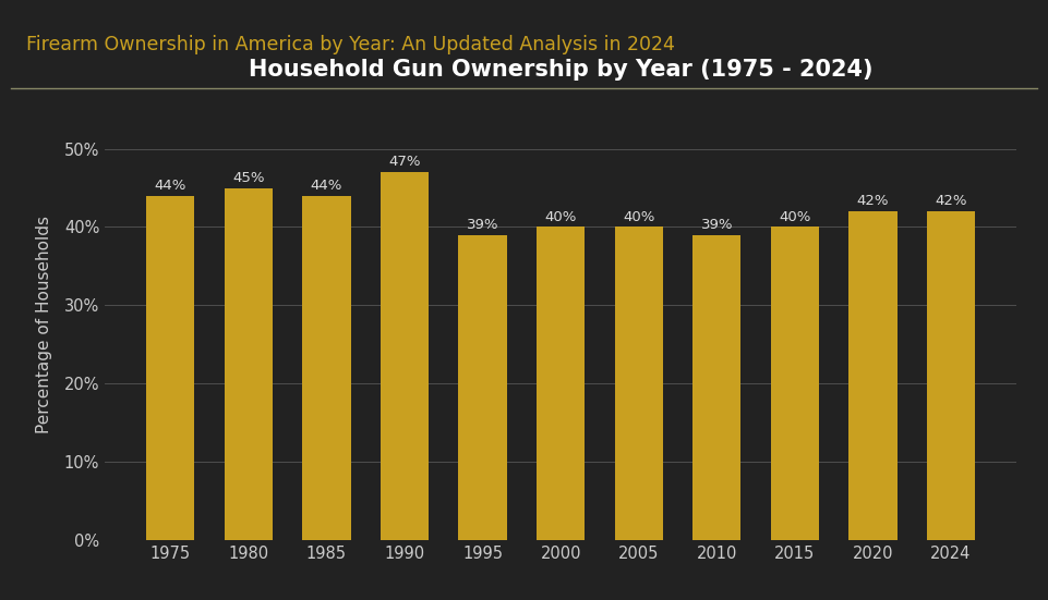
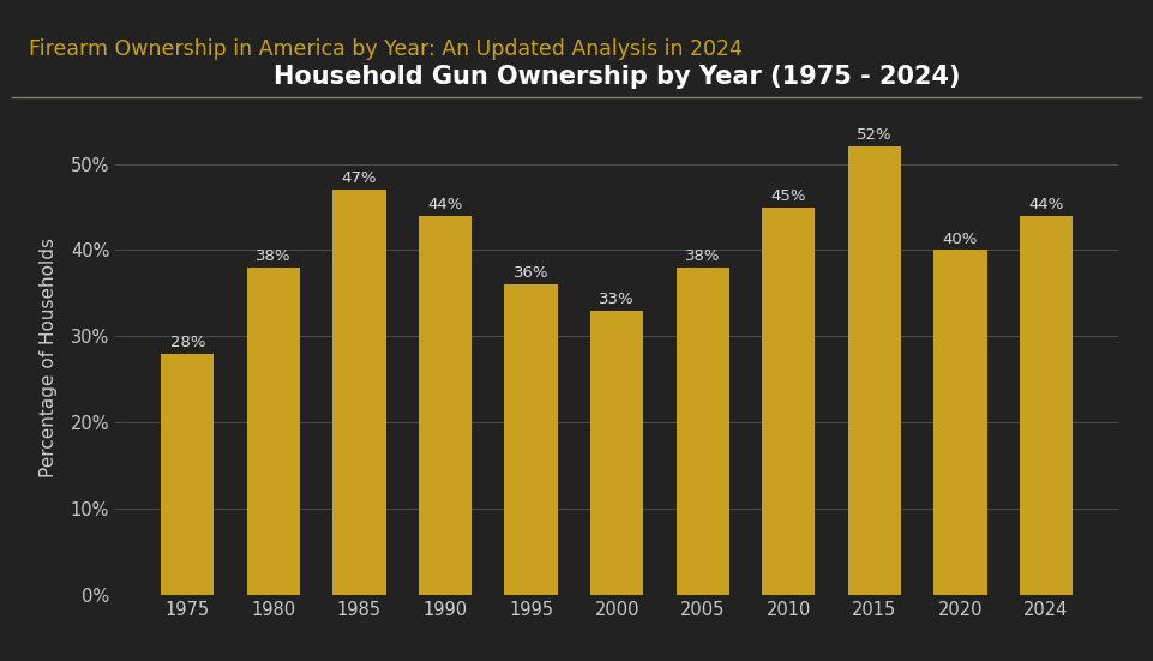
1975: 44% -> 28%
1980: 45% -> 38%
1985: 44% -> 47%
1990: 47% -> 44%
1995: 39% -> 36%
2000: 40% -> 33%
2005: 40% -> 38%
2010: 39% -> 45%
2015: 40% -> 52%
2020: 42% -> 40%
2024: 42% -> 44%
